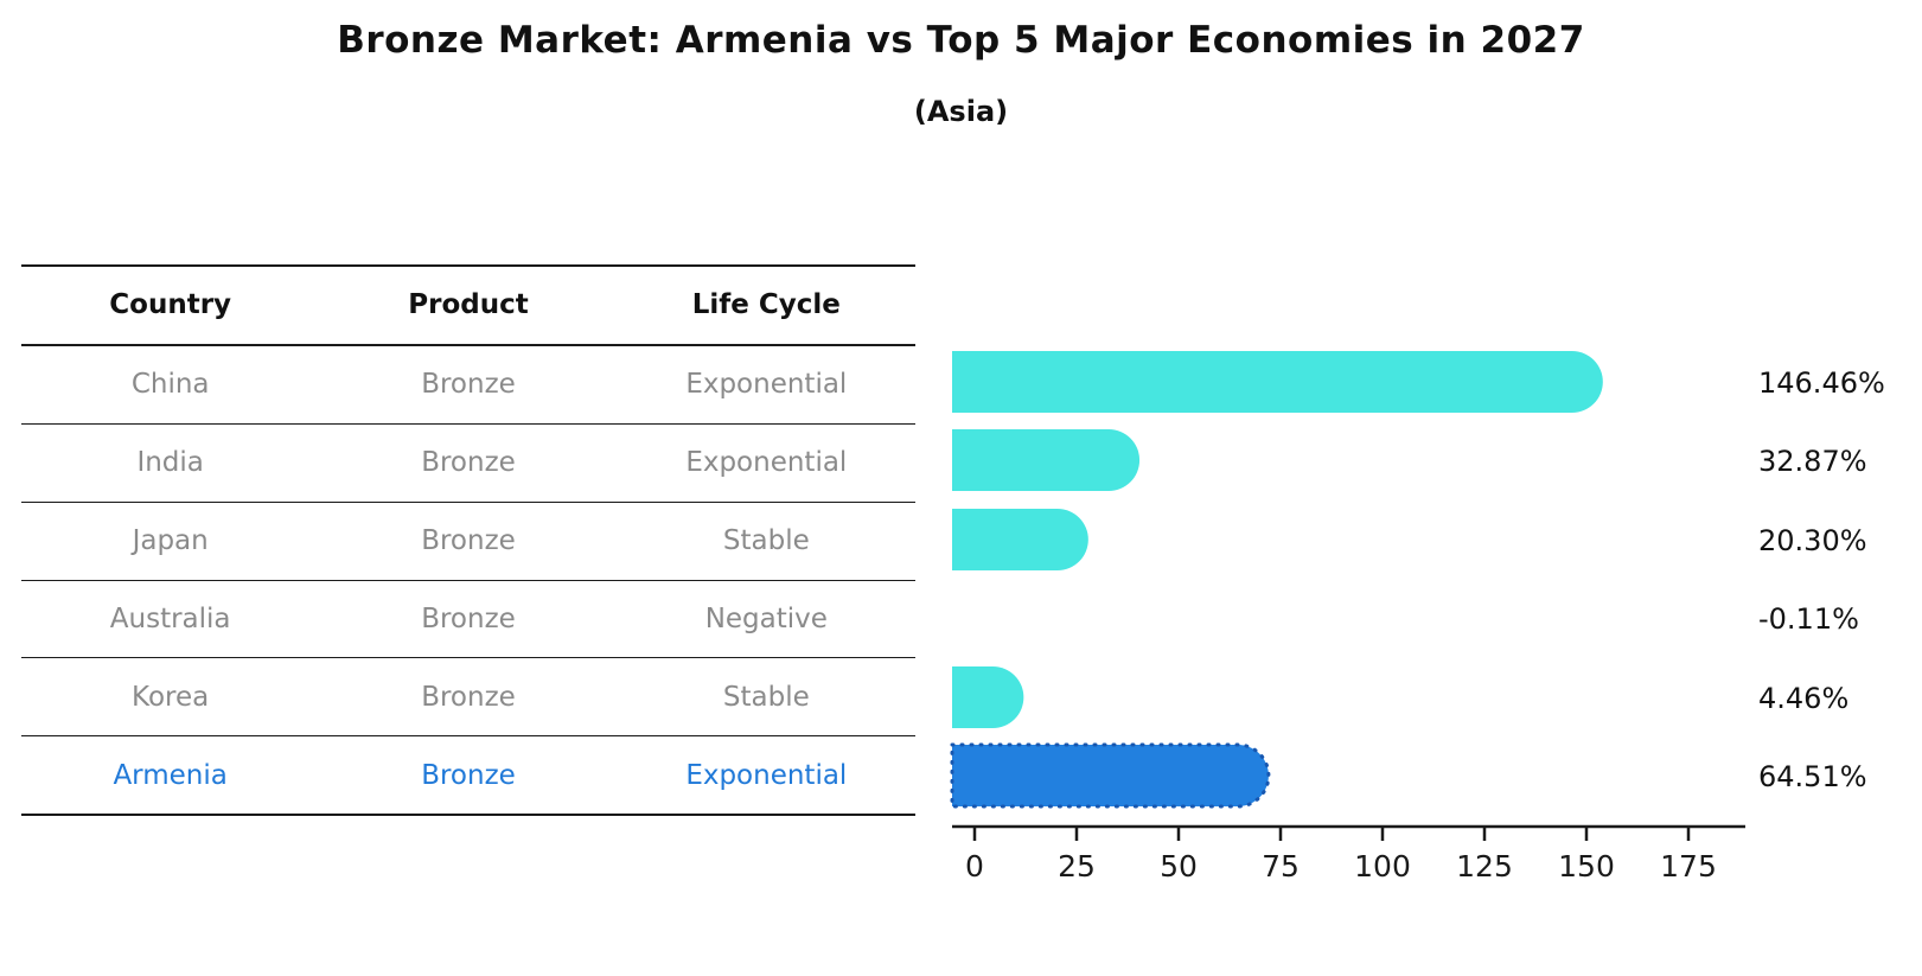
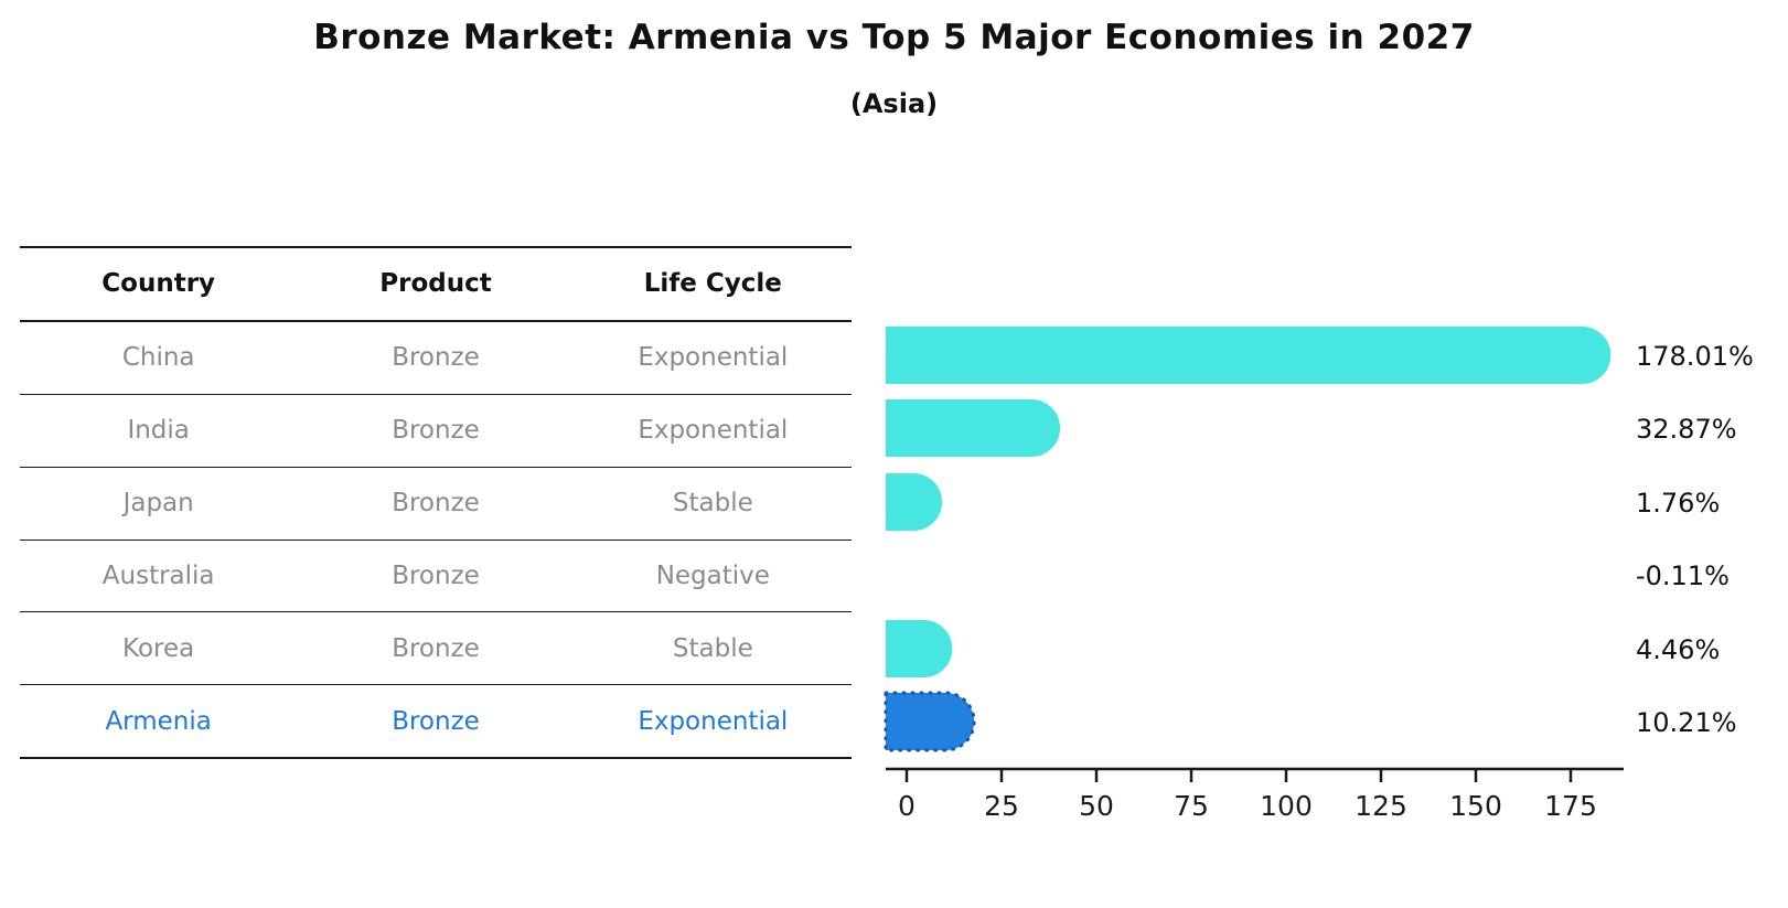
China: 146.46% -> 178.01%
Japan: 20.30% -> 1.76%
Armenia: 64.51% -> 10.21%
